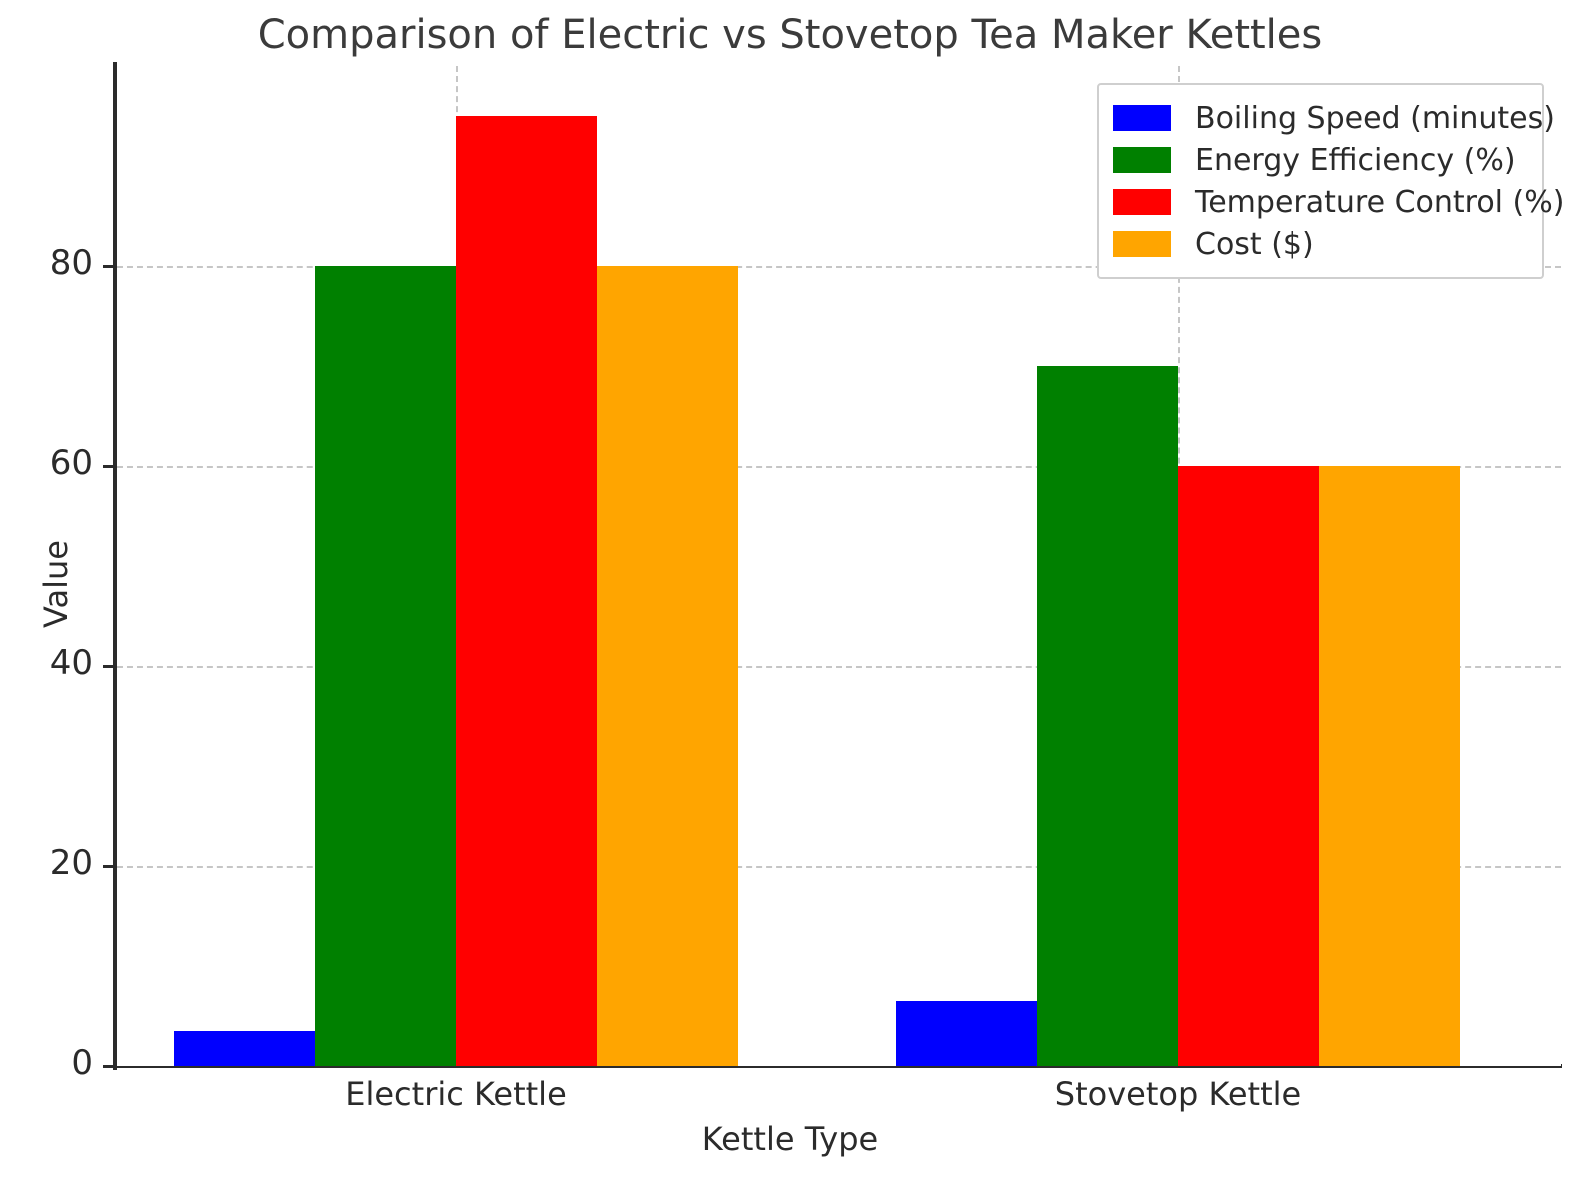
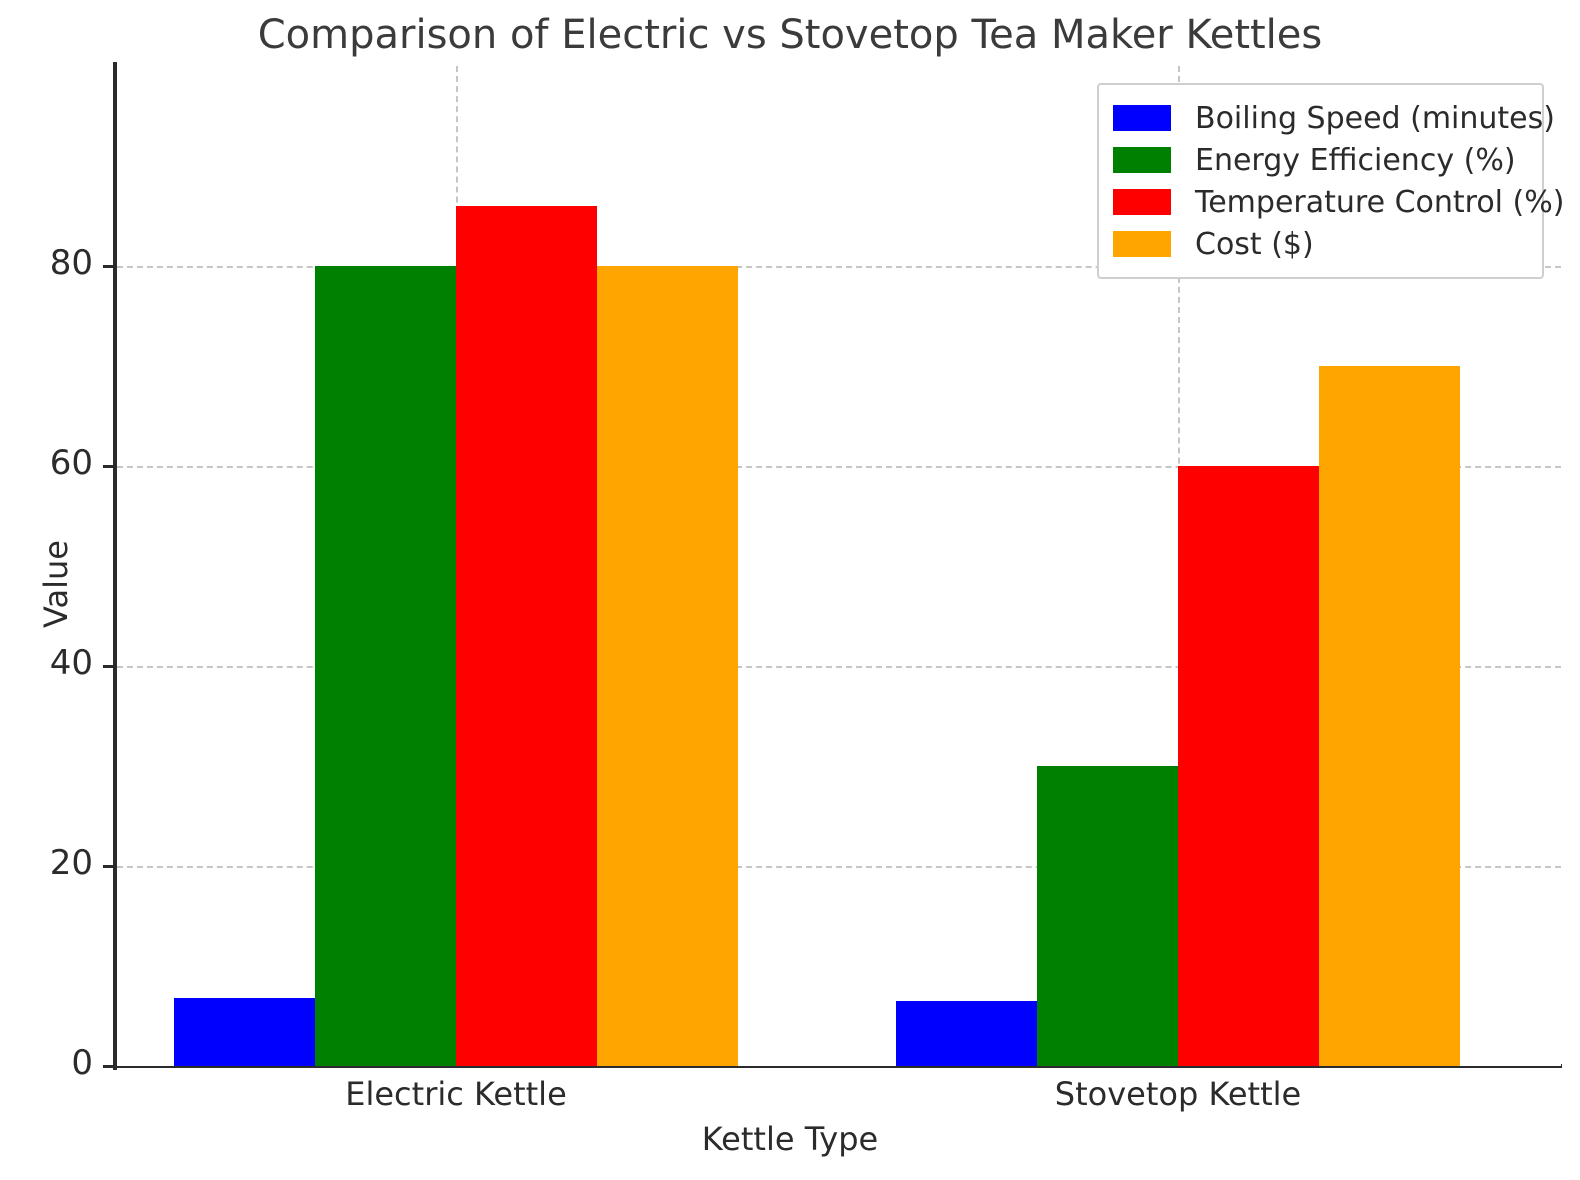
Boiling Speed (minutes)/Electric Kettle: 3.5 -> 6.8
Temperature Control (%)/Electric Kettle: 95 -> 86
Energy Efficiency (%)/Stovetop Kettle: 70 -> 30
Cost ($)/Stovetop Kettle: 60 -> 70
